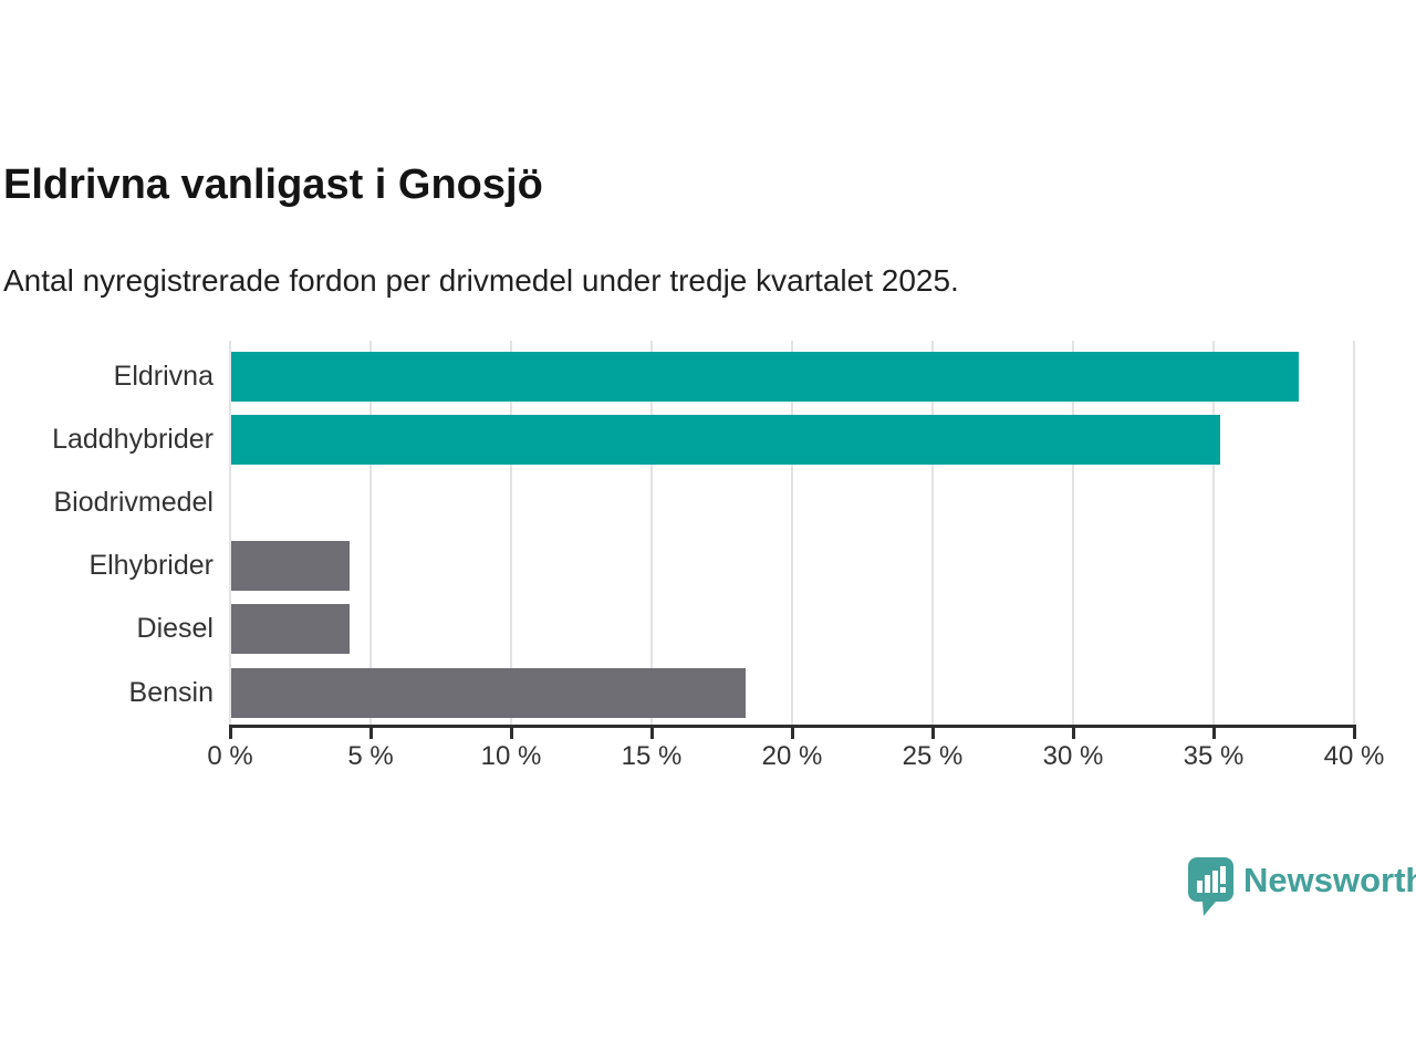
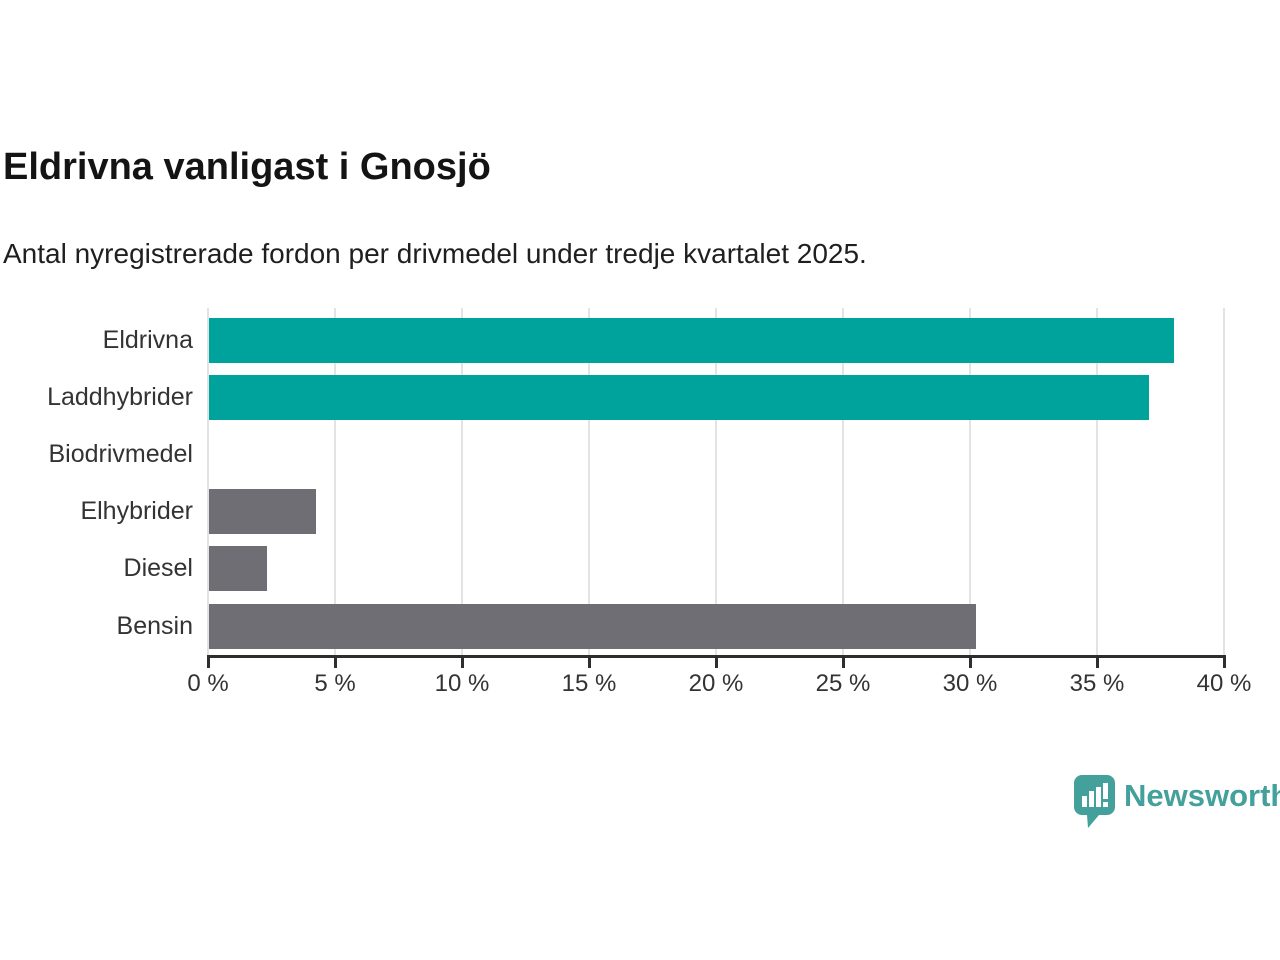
Laddhybrider: 35.2% -> 37.0%
Diesel: 4.2% -> 2.3%
Bensin: 18.3% -> 30.2%
